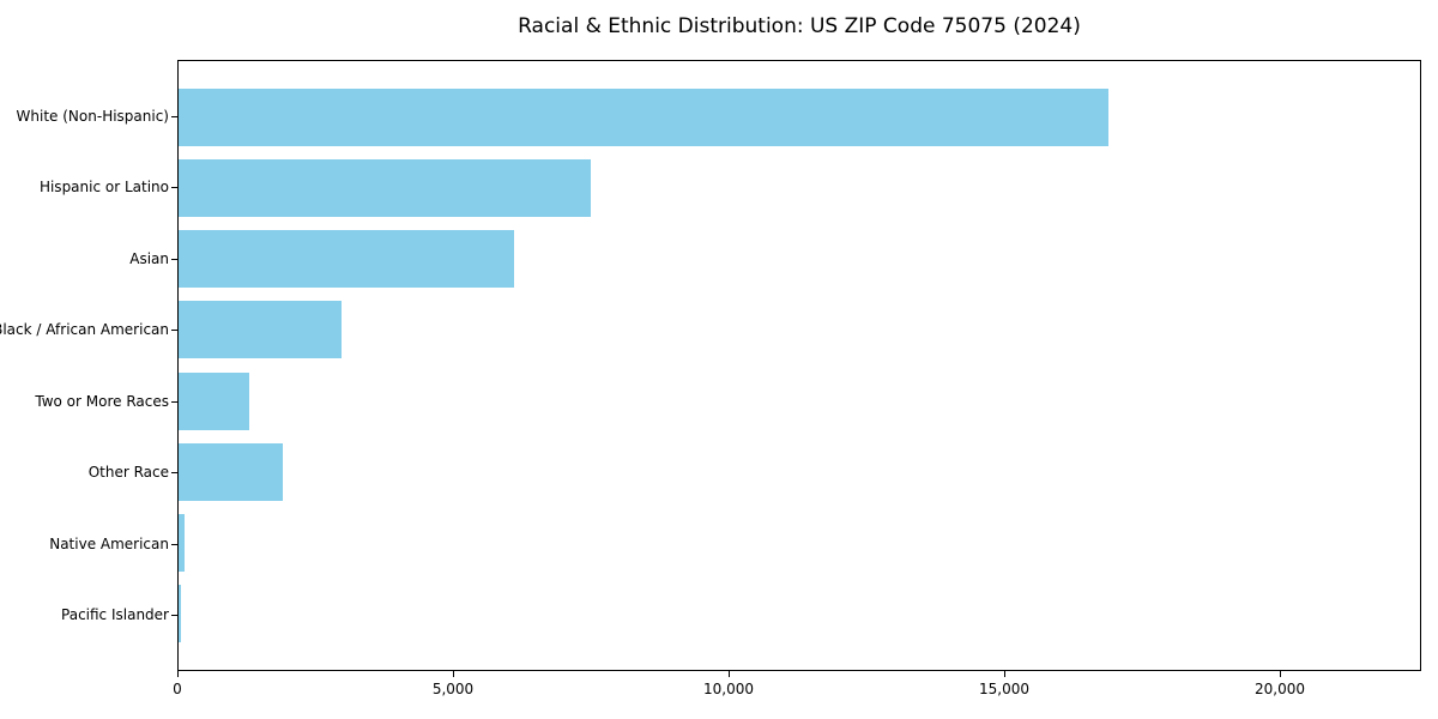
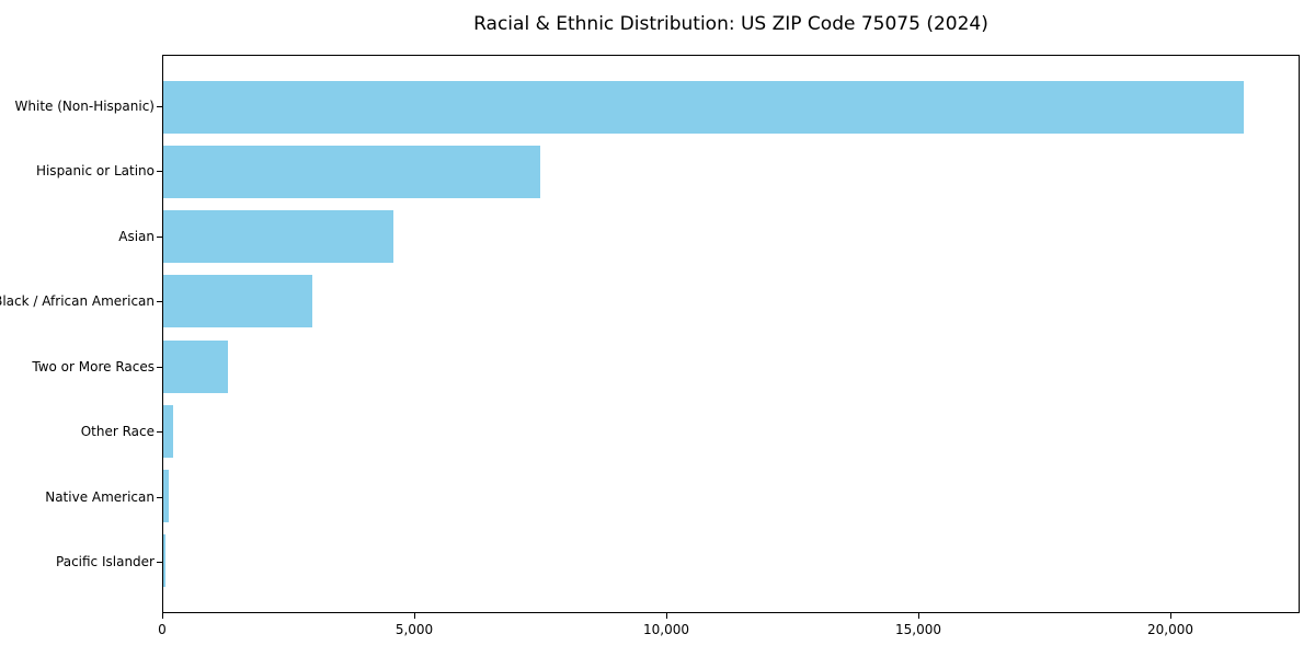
White (Non-Hispanic): 16900 -> 21500
Asian: 6100 -> 4600
Other Race: 1900 -> 200
